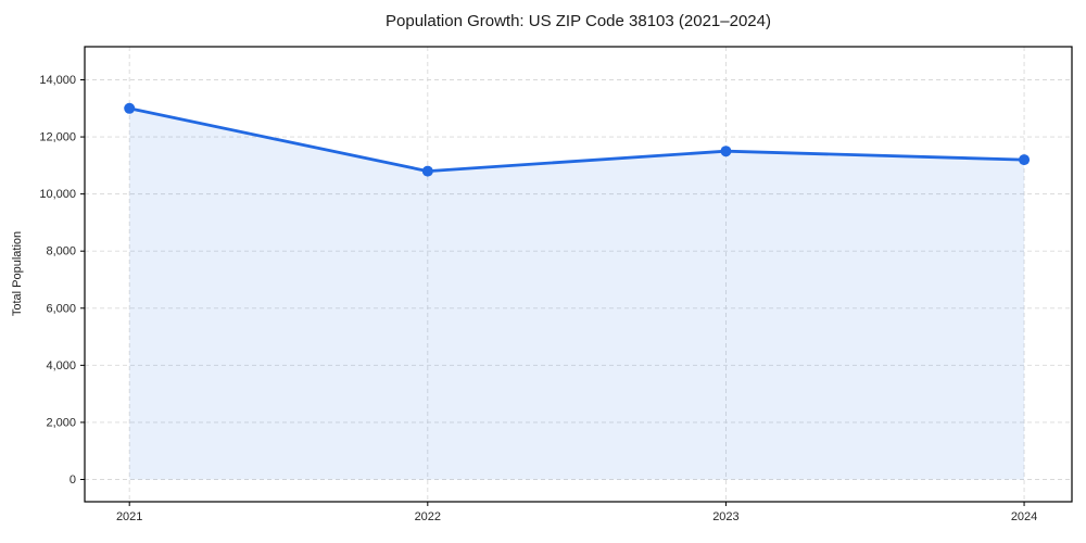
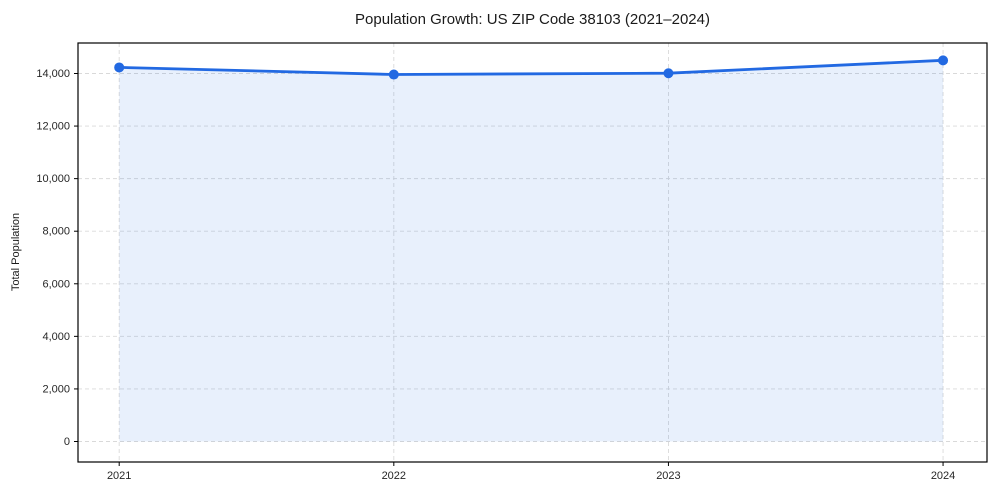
2021: 13000 -> 14200
2022: 10800 -> 14000
2023: 11500 -> 14000
2024: 11200 -> 14500
